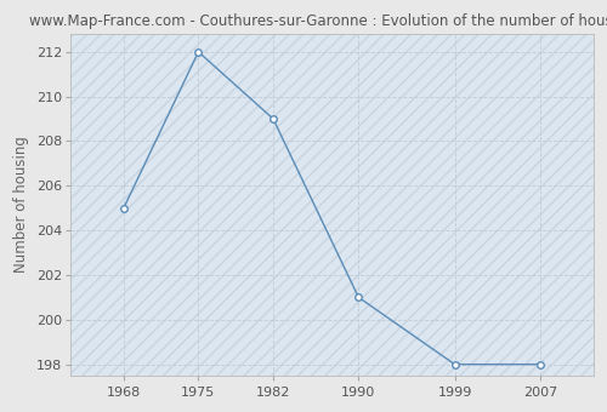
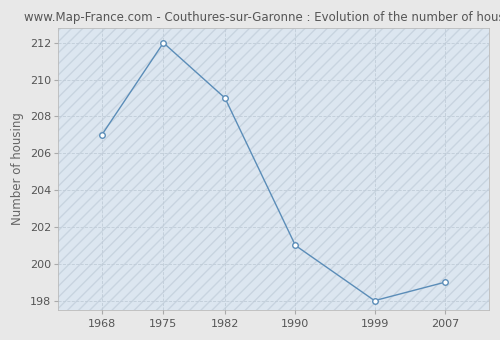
1968: 205 -> 207
2007: 198 -> 199
